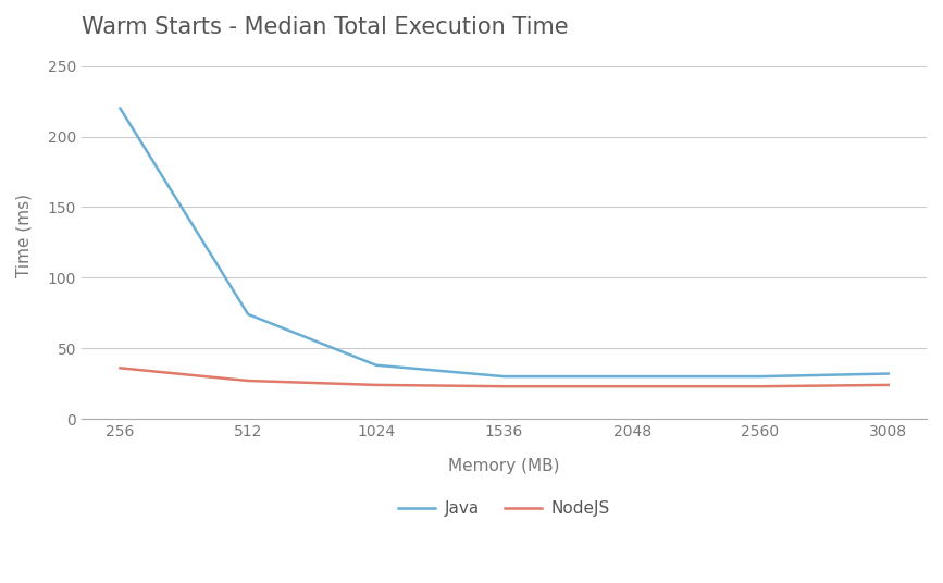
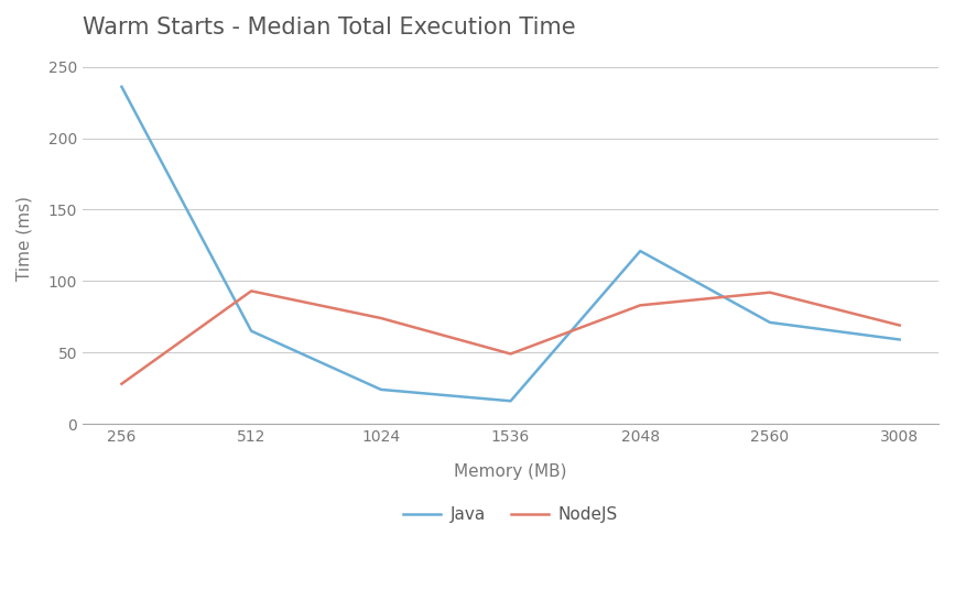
Java/256: 220 -> 236
NodeJS/256: 36 -> 28
Java/512: 74 -> 65
NodeJS/512: 27 -> 93
Java/1024: 38 -> 24
NodeJS/1024: 24 -> 74
Java/1536: 30 -> 16
NodeJS/1536: 23 -> 49
Java/2048: 30 -> 121
NodeJS/2048: 23 -> 83
Java/2560: 30 -> 71
NodeJS/2560: 23 -> 92
Java/3008: 32 -> 59
NodeJS/3008: 24 -> 69
